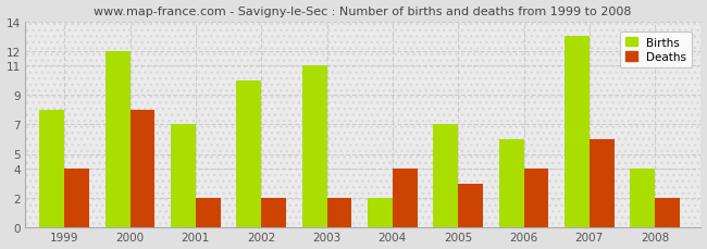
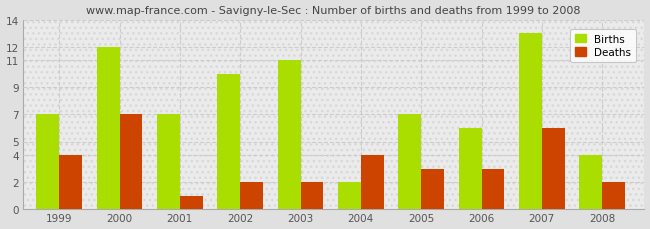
Births/1999: 8 -> 7
Deaths/2000: 8 -> 7
Deaths/2001: 2 -> 1
Deaths/2006: 4 -> 3
